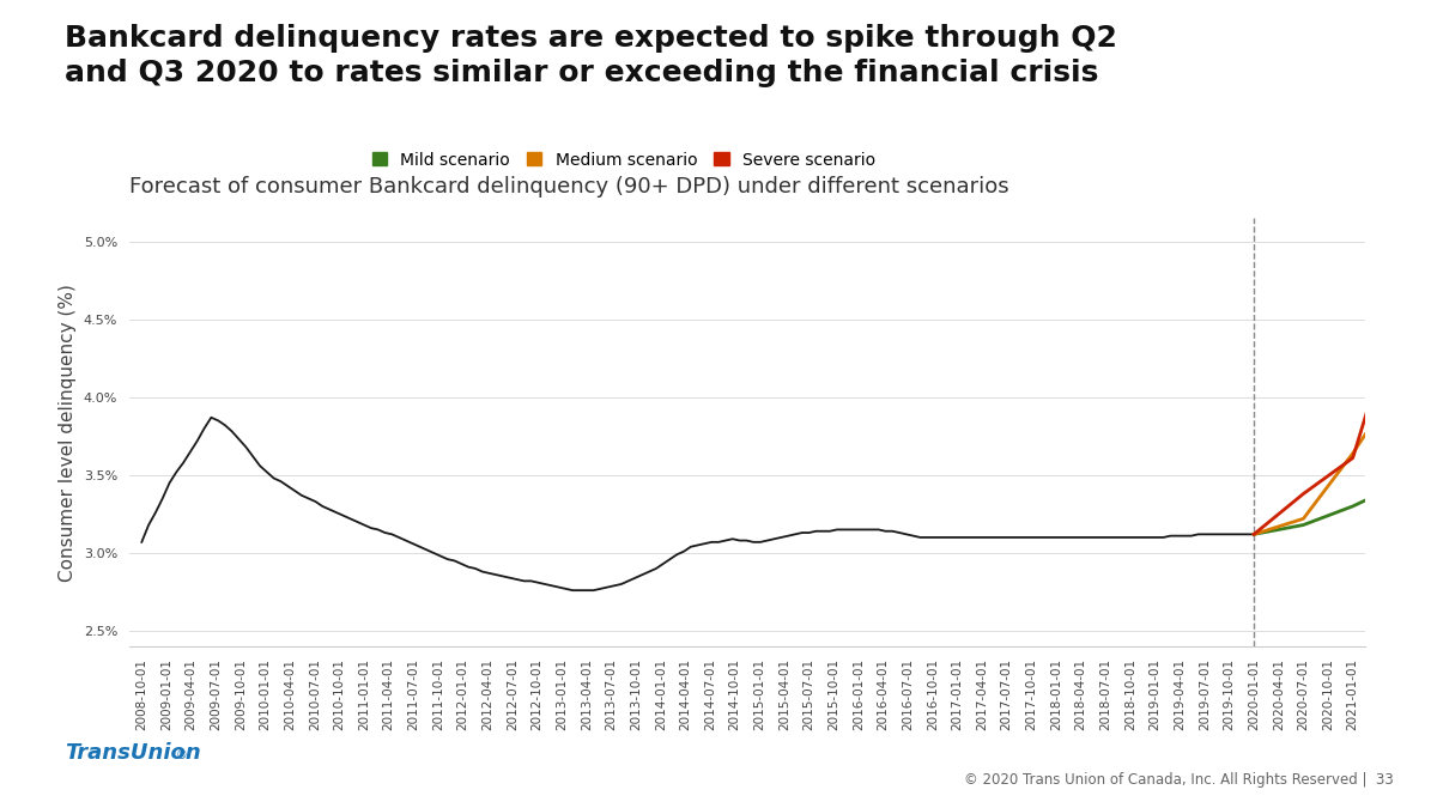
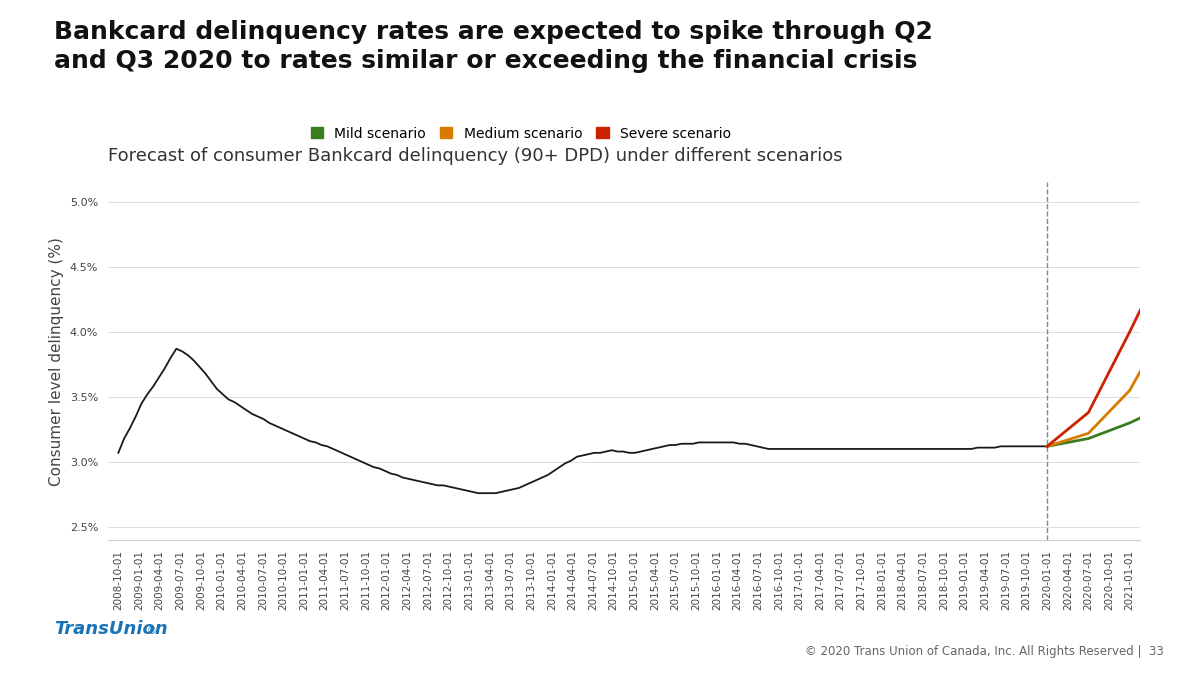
Medium scenario/2021-01-01: 3.64% -> 3.55%
Severe scenario/2021-01-01: 3.61% -> 4.00%
